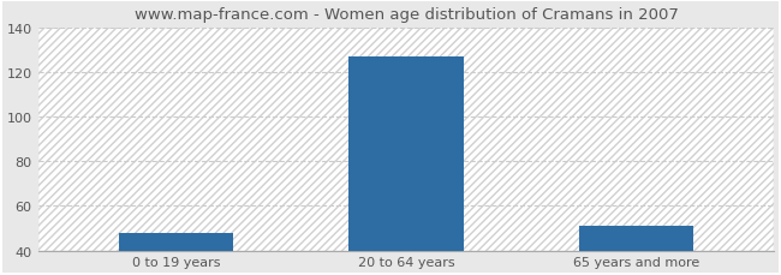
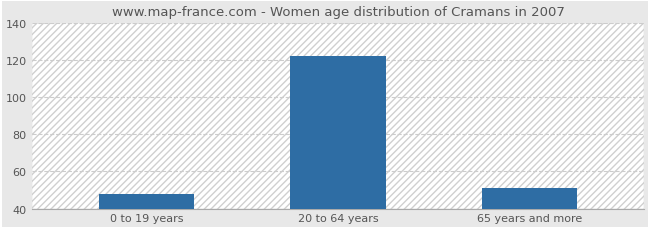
20 to 64 years: 127 -> 122
